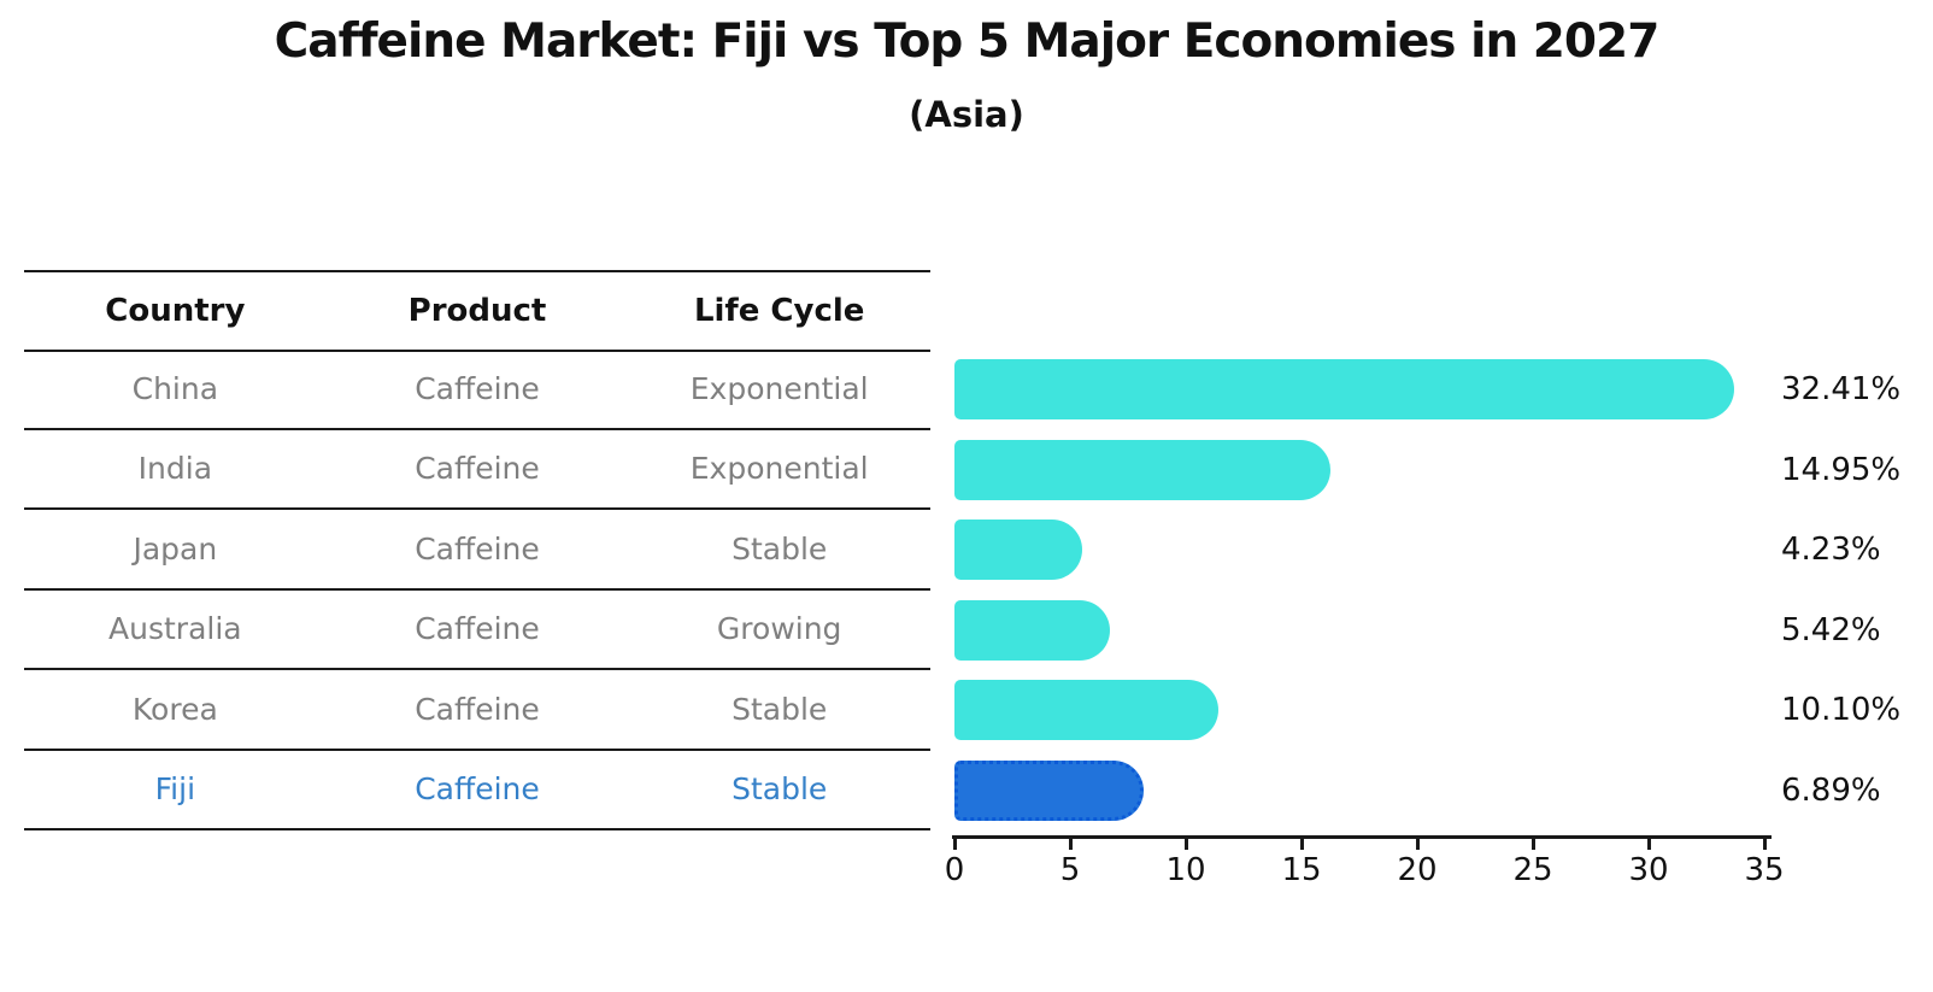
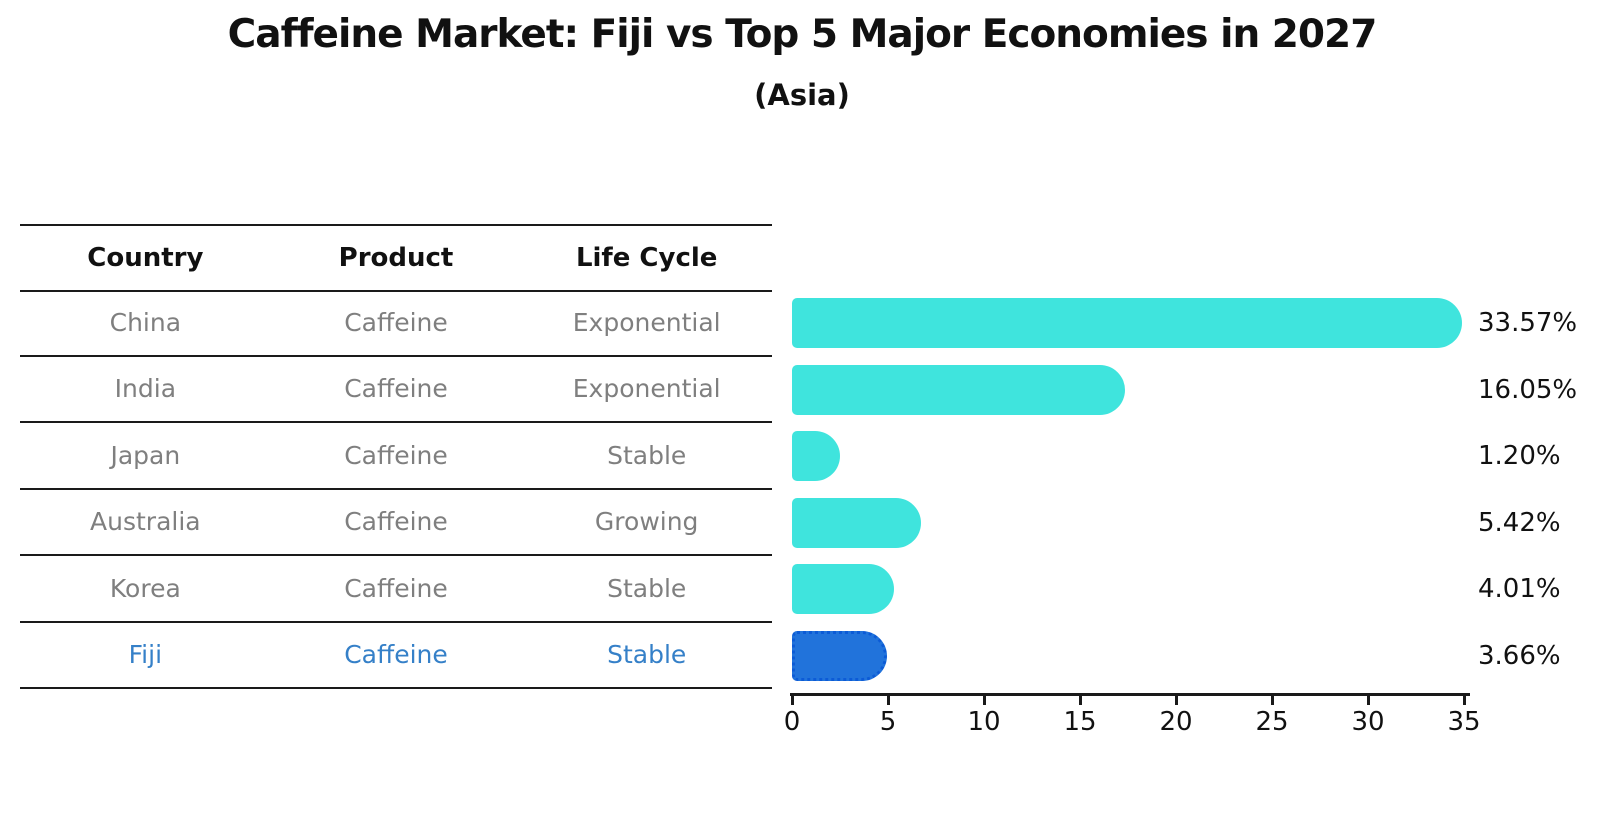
China: 32.41% -> 33.57%
India: 14.95% -> 16.05%
Japan: 4.23% -> 1.20%
Korea: 10.10% -> 4.01%
Fiji: 6.89% -> 3.66%
